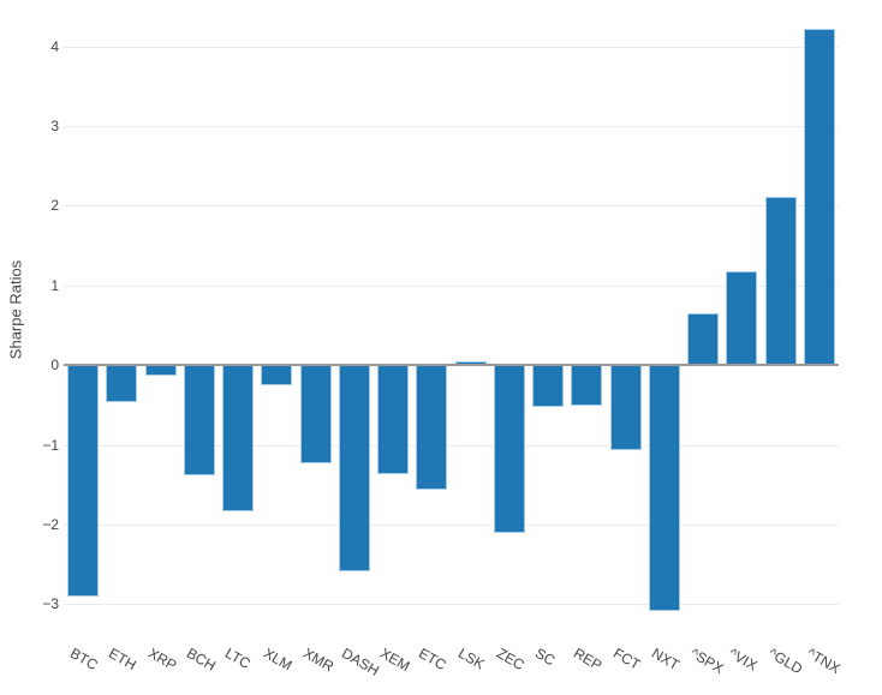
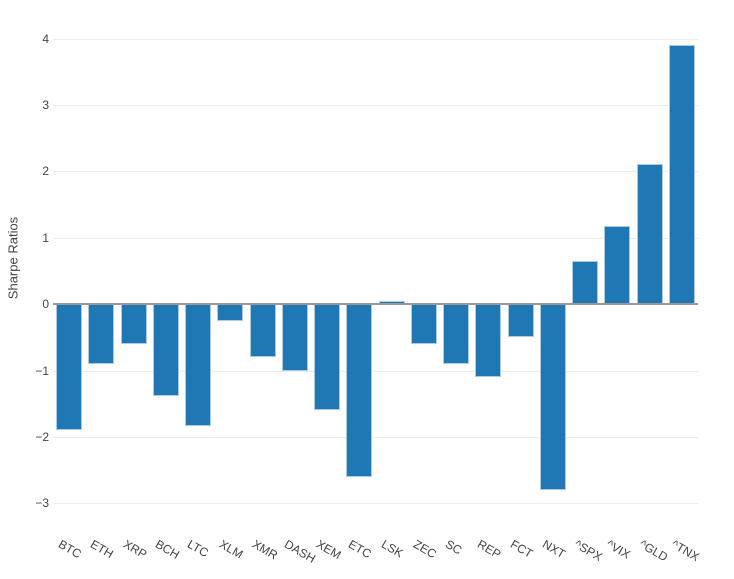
BTC: -2.9 -> -1.9
ETH: -0.5 -> -0.9
XRP: -0.1 -> -0.6
XMR: -1.2 -> -0.8
DASH: -2.6 -> -1.0
XEM: -1.4 -> -1.6
ETC: -1.6 -> -2.6
ZEC: -2.1 -> -0.6
SC: -0.5 -> -0.9
REP: -0.5 -> -1.1
FCT: -1.1 -> -0.5
NXT: -3.1 -> -2.8
^TNX: 4.2 -> 3.9
